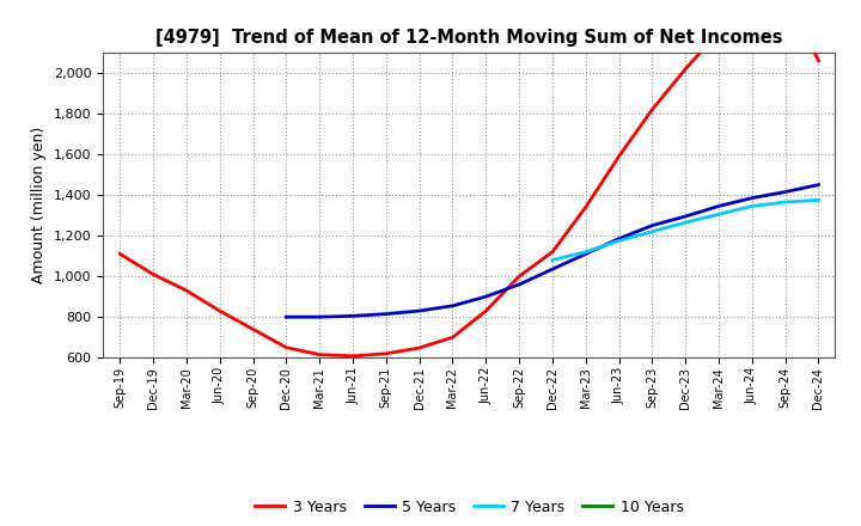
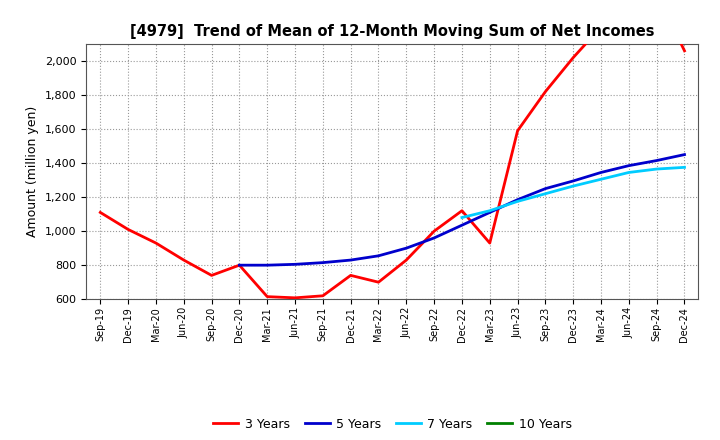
3 Years/Dec-20: 650 -> 800
3 Years/Dec-21: 650 -> 740
3 Years/Mar-23: 1,340 -> 930
